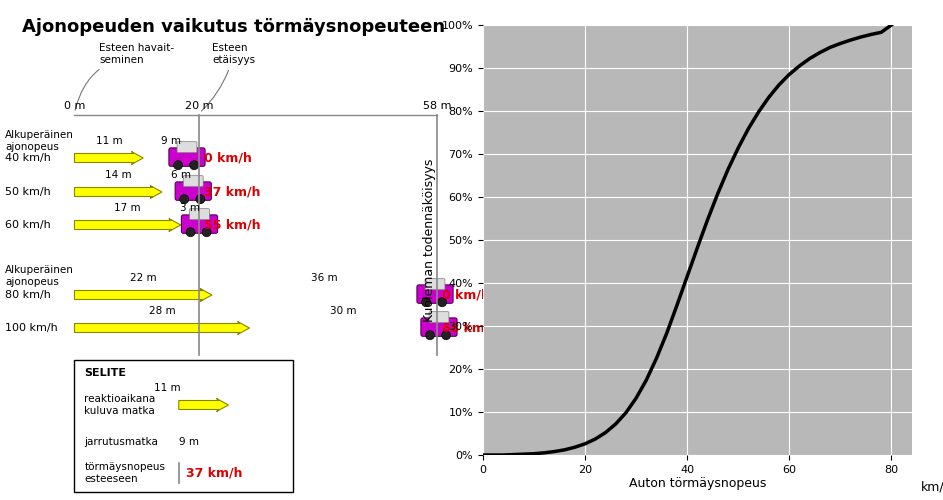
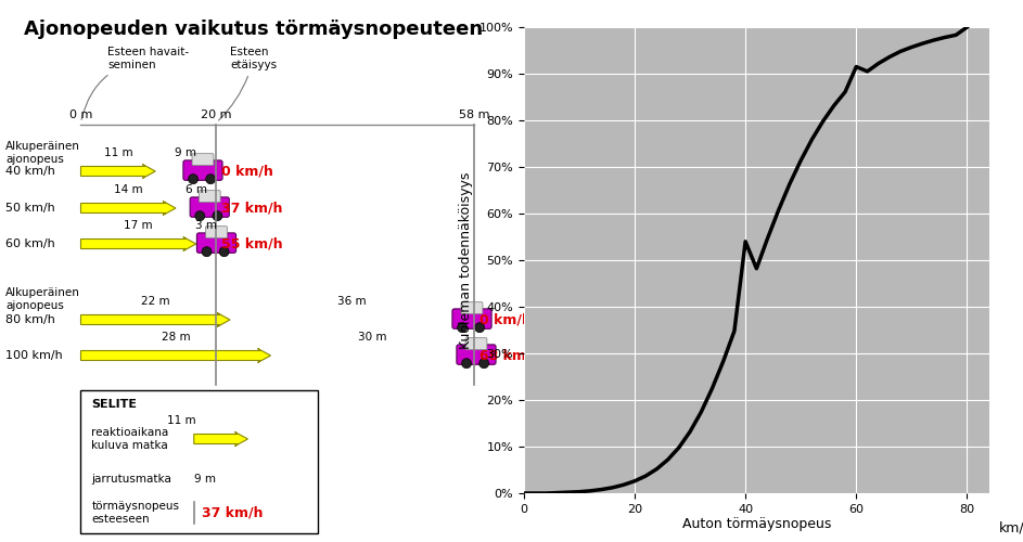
40: 41.5% -> 54.0%
60: 88.5% -> 91.5%
